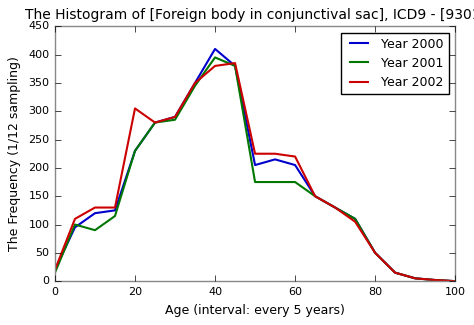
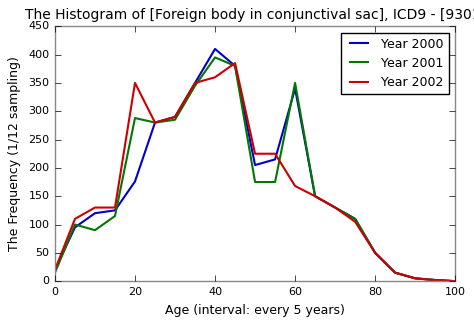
Year 2000/20: 230 -> 176
Year 2001/20: 230 -> 288
Year 2002/20: 305 -> 350
Year 2002/40: 380 -> 360
Year 2000/60: 205 -> 340
Year 2001/60: 175 -> 350
Year 2002/60: 220 -> 168
